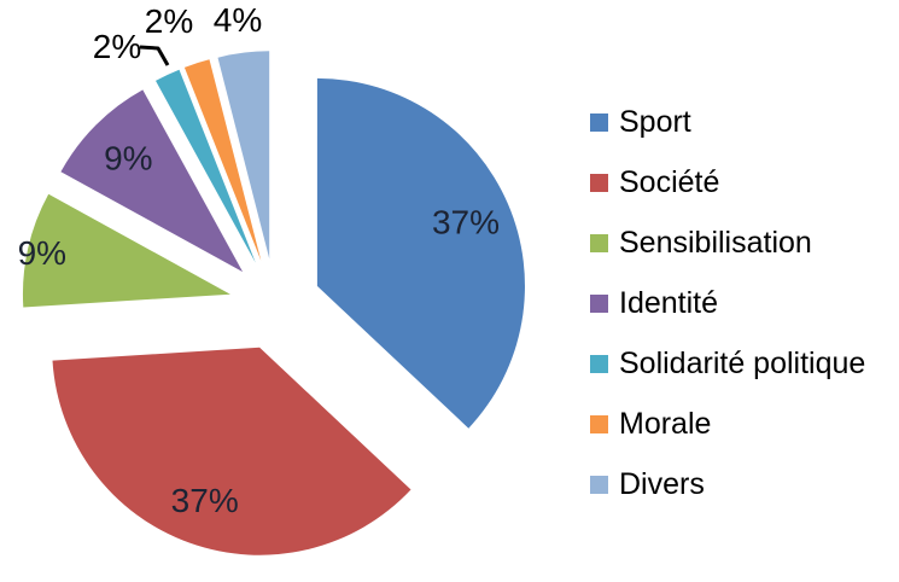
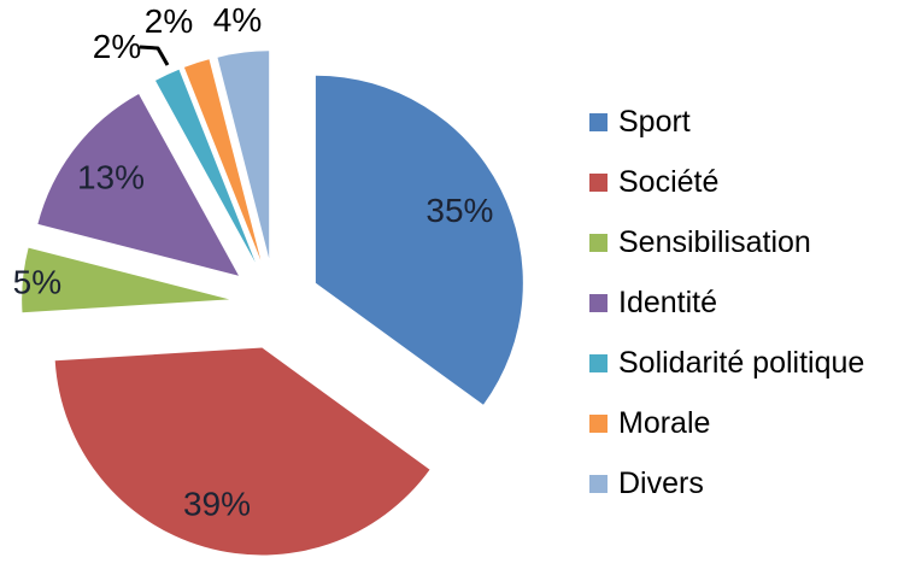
Sport: 37% -> 35%
Société: 37% -> 39%
Sensibilisation: 9% -> 5%
Identité: 9% -> 13%
